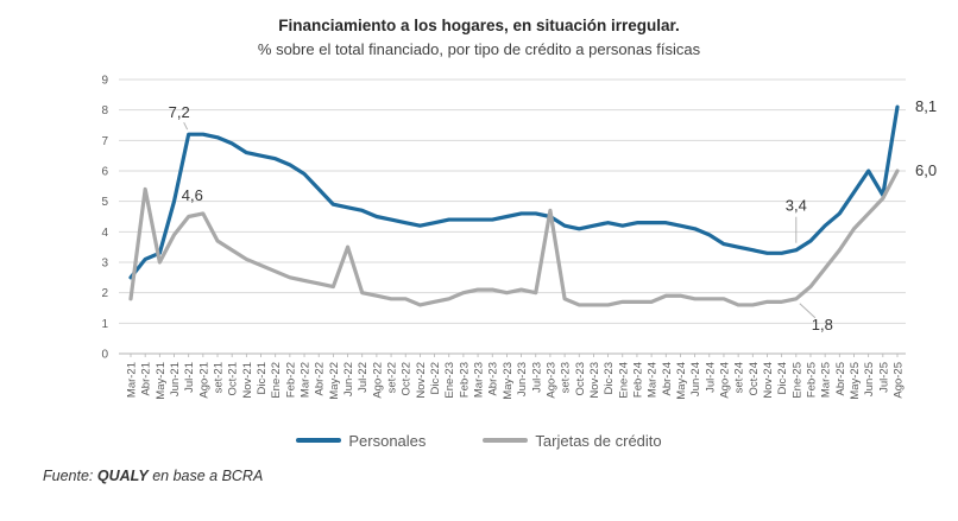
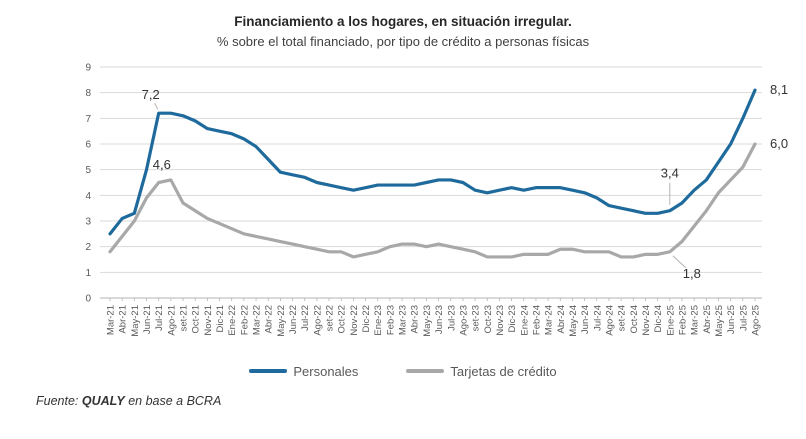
Tarjetas de crédito/Abr-21: 5.4 -> 2.4
Tarjetas de crédito/Jun-22: 3.5 -> 2.1
Tarjetas de crédito/Ago-23: 4.7 -> 1.9
Personales/Jul-25: 5.2 -> 7.0
